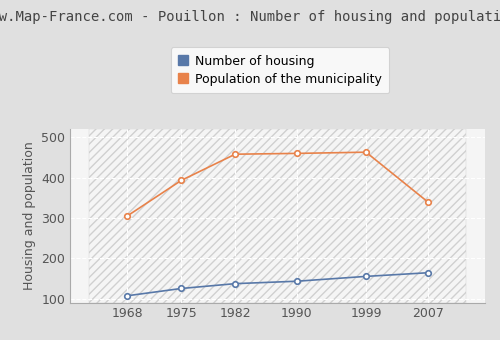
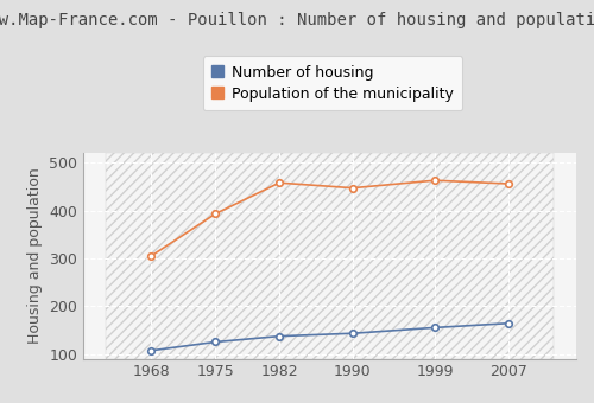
Population of the municipality/1990: 460 -> 447
Population of the municipality/2007: 340 -> 456
